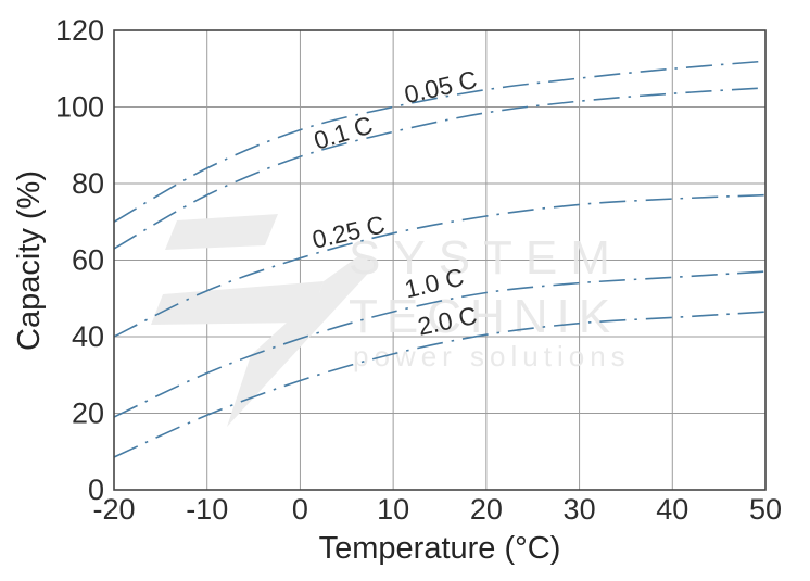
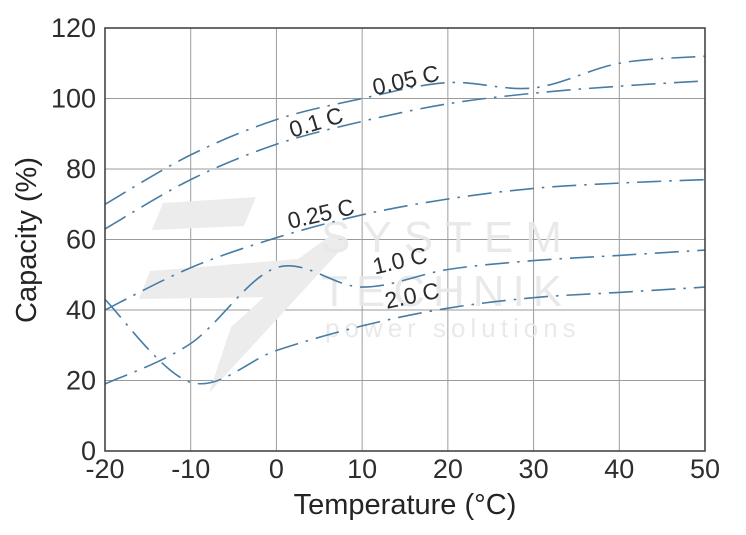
2.0 C/-20: 8 -> 43
1.0 C/0: 40 -> 52
0.05 C/30: 108 -> 103
